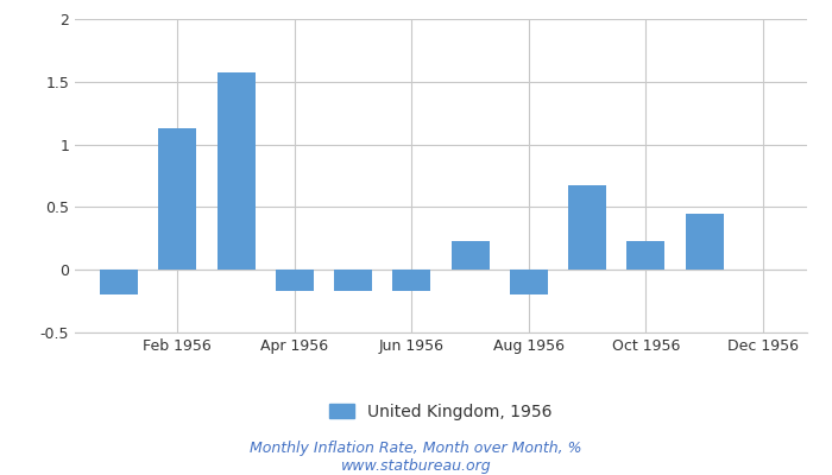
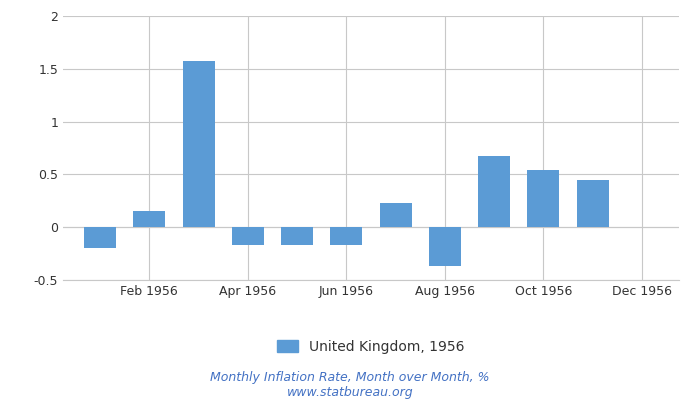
Feb 1956: 1.13 -> 0.15
Aug 1956: -0.20 -> -0.37
Oct 1956: 0.23 -> 0.54
